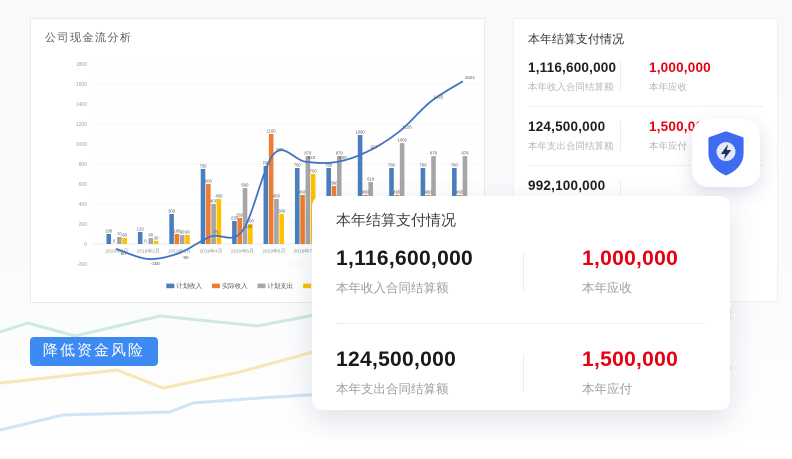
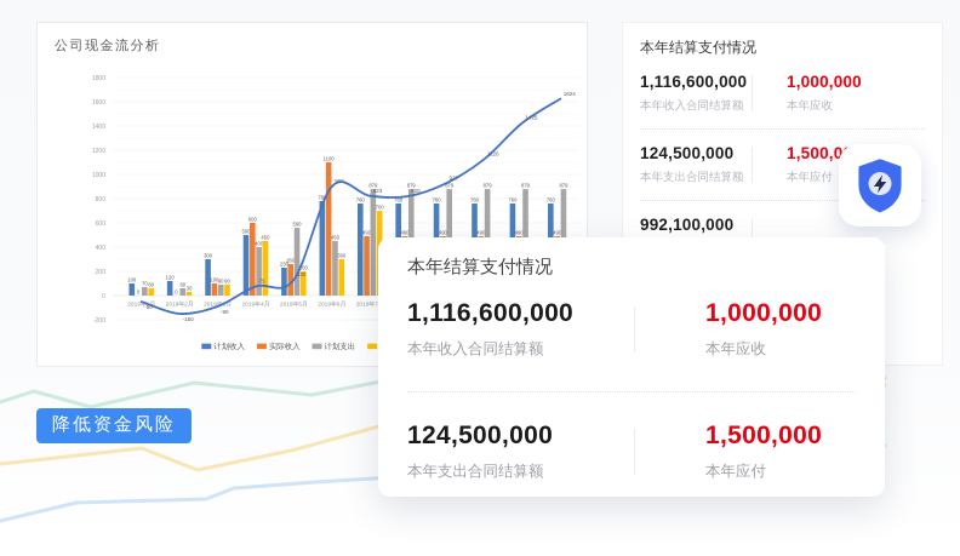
计划收入/2019年4月: 750 -> 500
实际收入/2019年8月: 580 -> 490
计划收入/2019年9月: 1090 -> 760
计划支出/2019年9月: 619 -> 879
计划支出/2019年10月: 1009 -> 879
